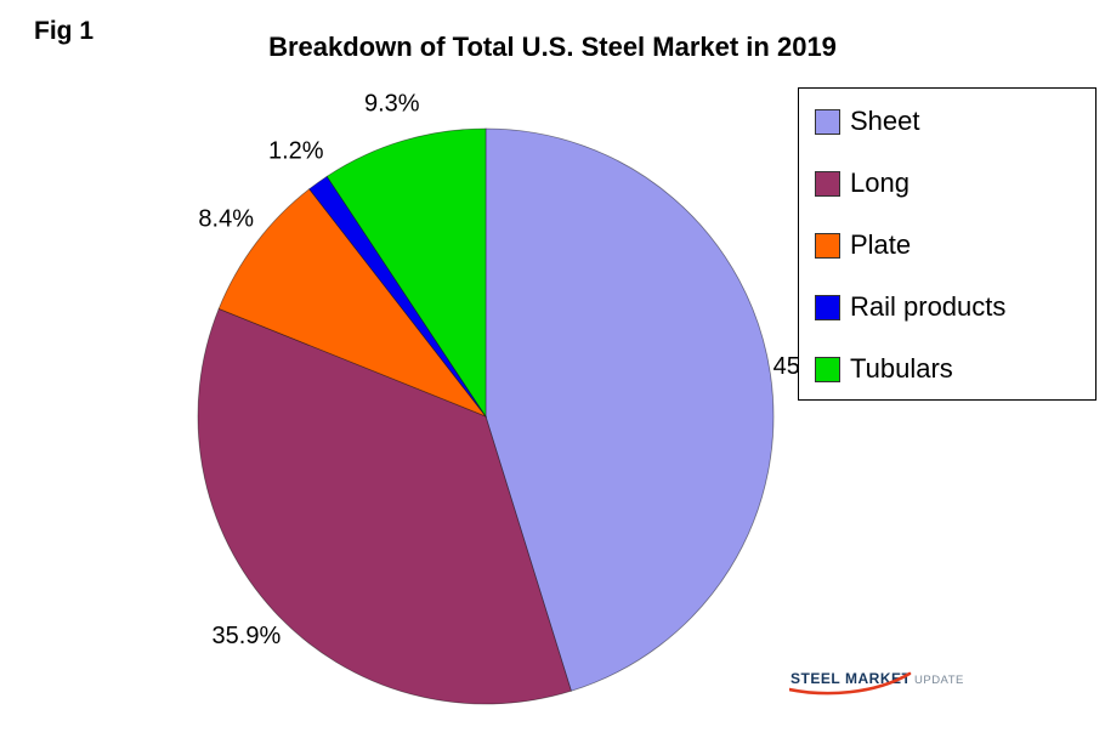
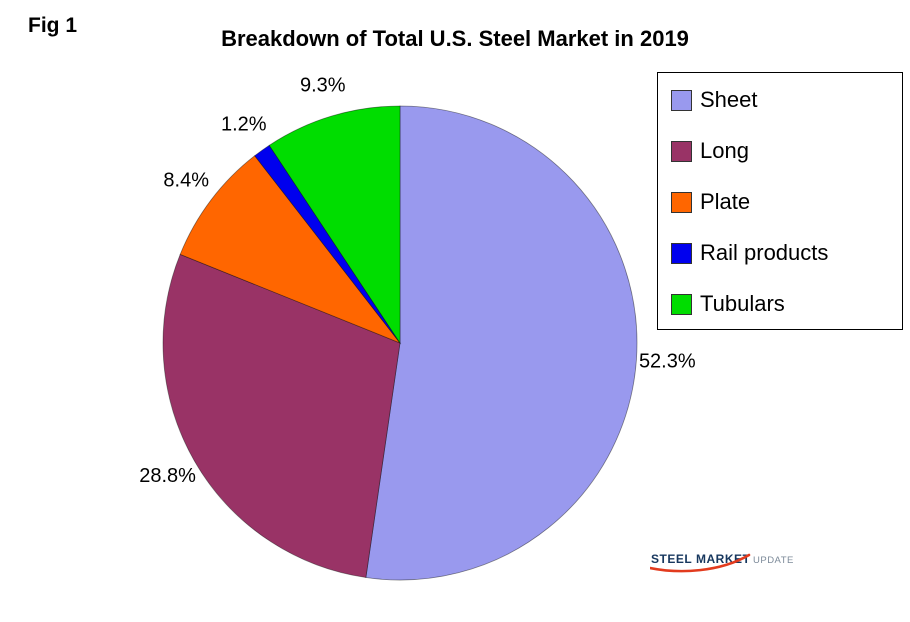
Sheet: 45.2% -> 52.3%
Long: 35.9% -> 28.8%
